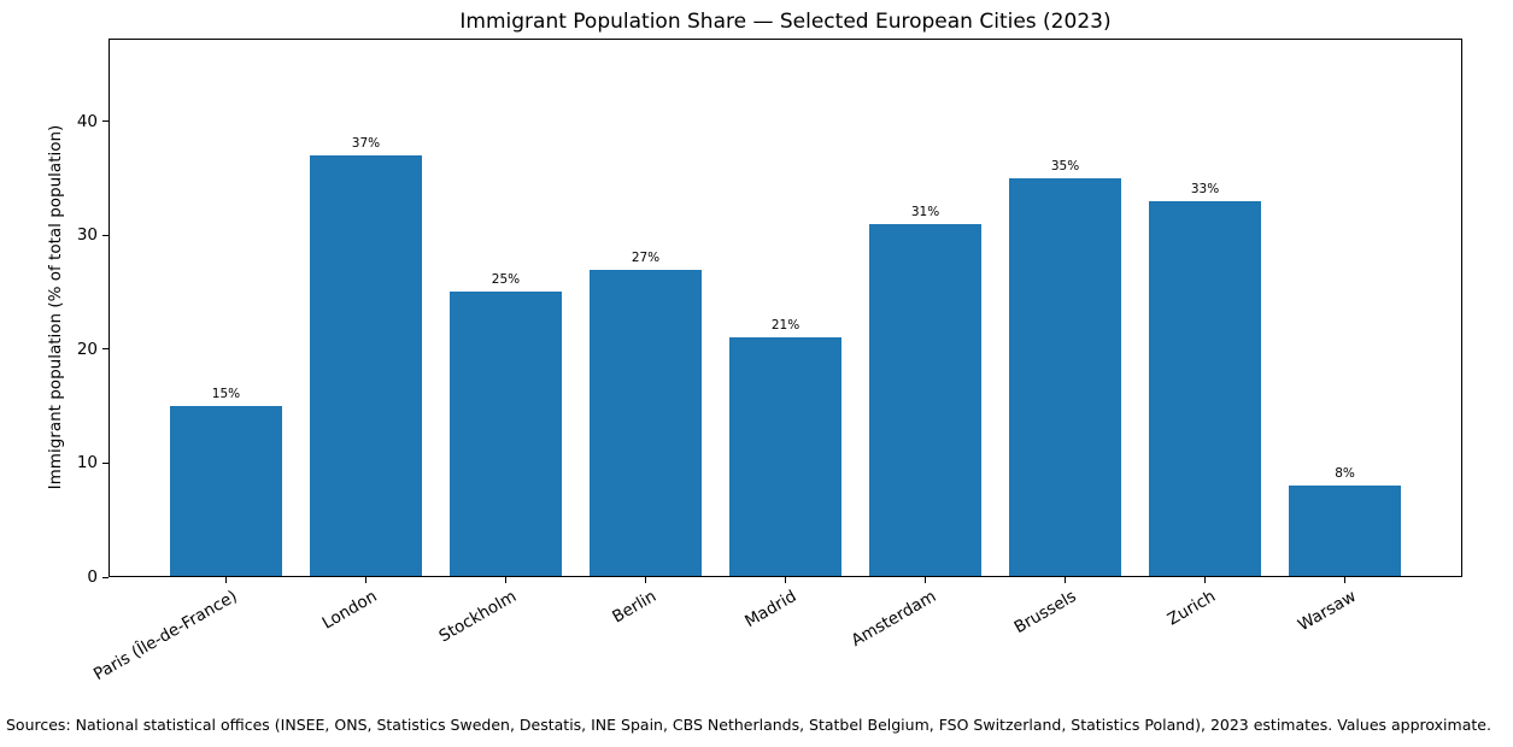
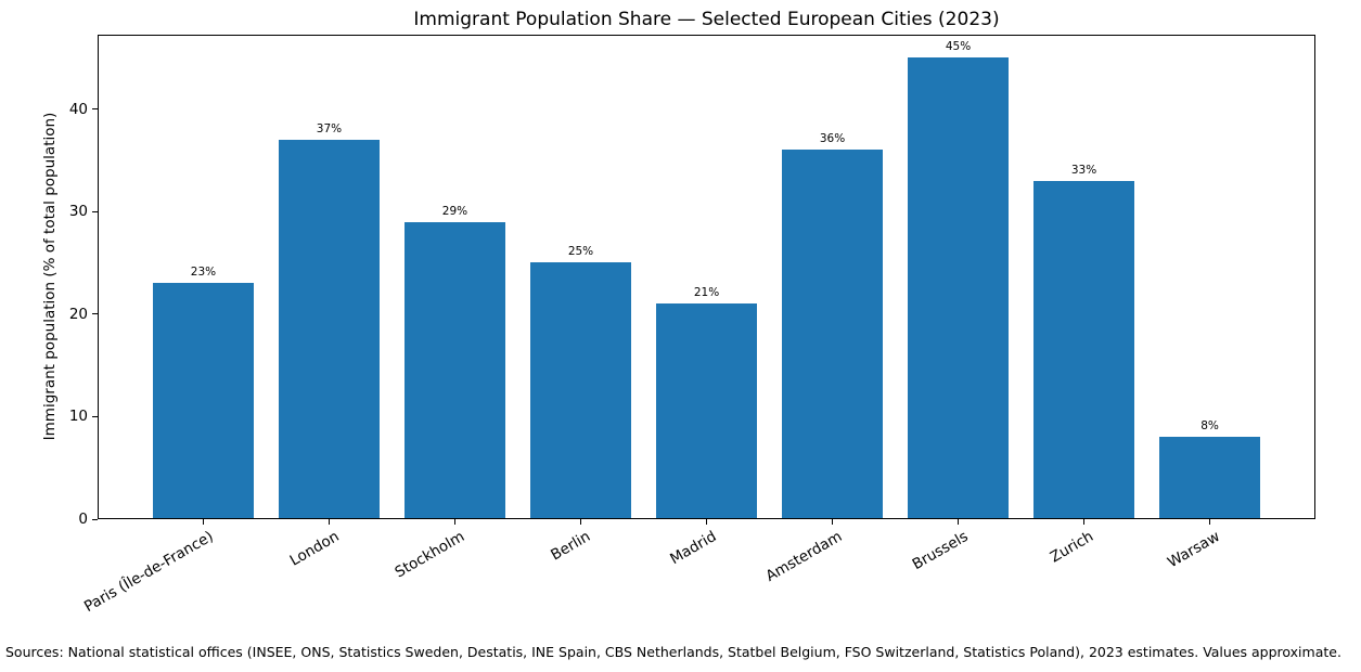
Paris (Île-de-France): 15% -> 23%
Stockholm: 25% -> 29%
Berlin: 27% -> 25%
Amsterdam: 31% -> 36%
Brussels: 35% -> 45%
